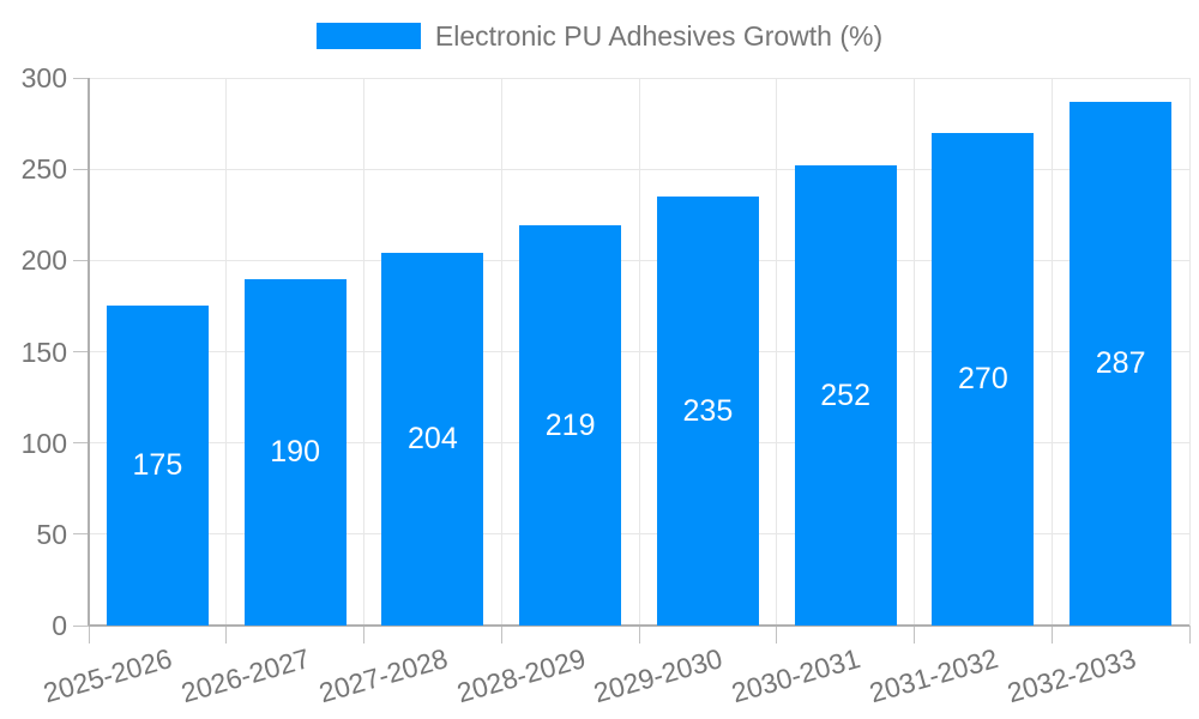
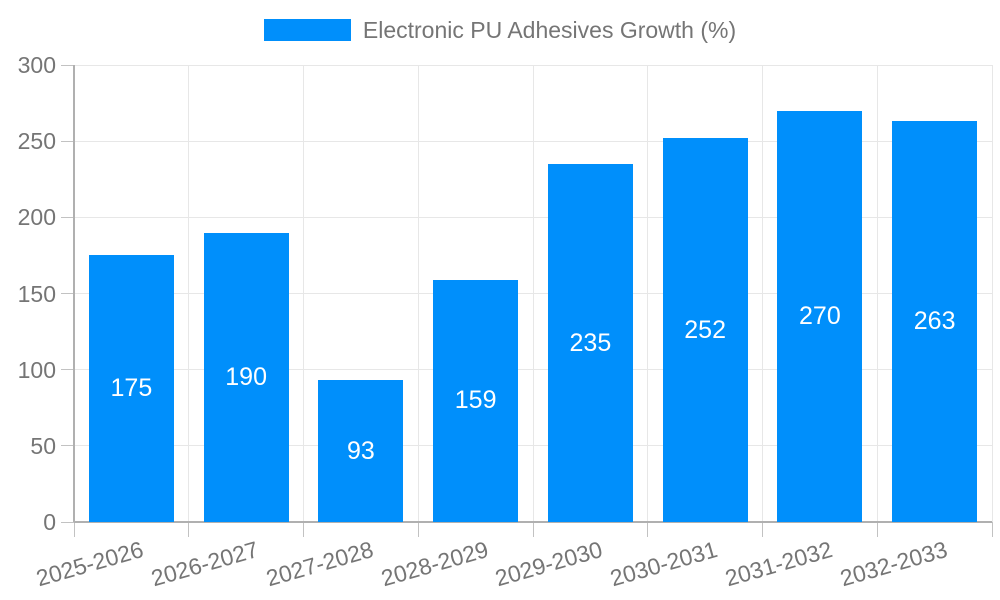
2027-2028: 204 -> 93
2028-2029: 219 -> 159
2032-2033: 287 -> 263
